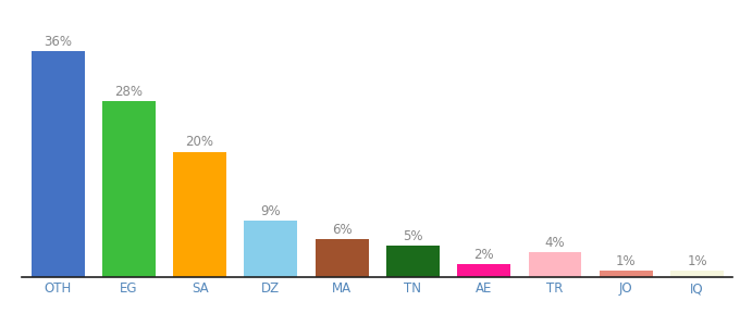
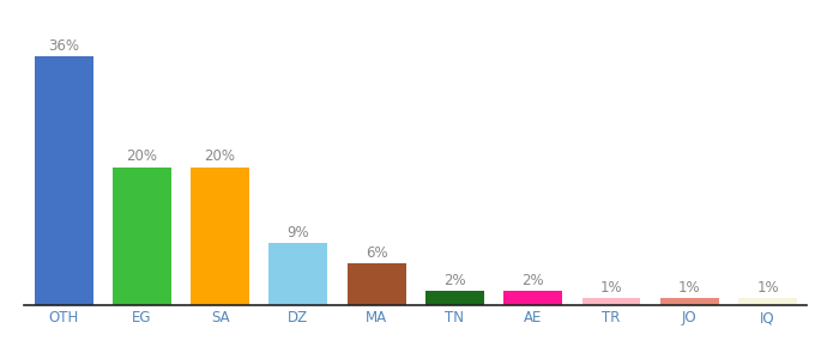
EG: 28% -> 20%
TN: 5% -> 2%
TR: 4% -> 1%
